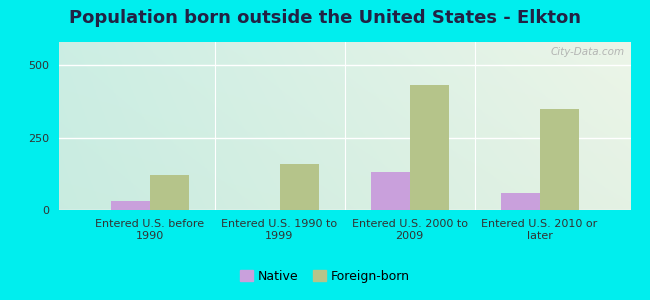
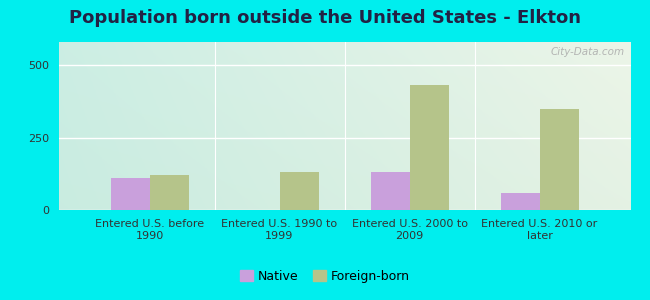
Native/Entered U.S. before 1990: 30 -> 110
Foreign-born/Entered U.S. 1990 to 1999: 160 -> 130
